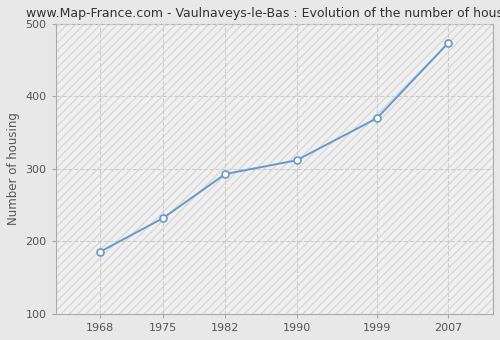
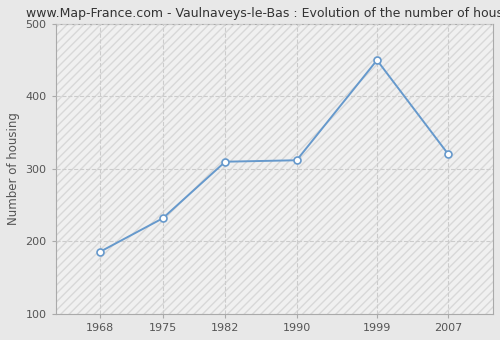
1982: 293 -> 310
1999: 370 -> 450
2007: 474 -> 320
